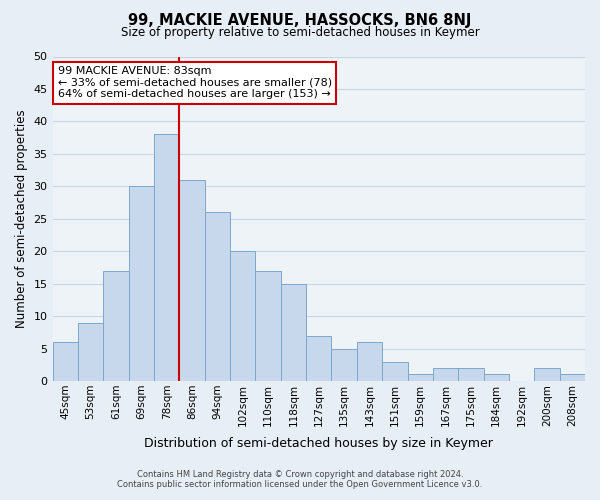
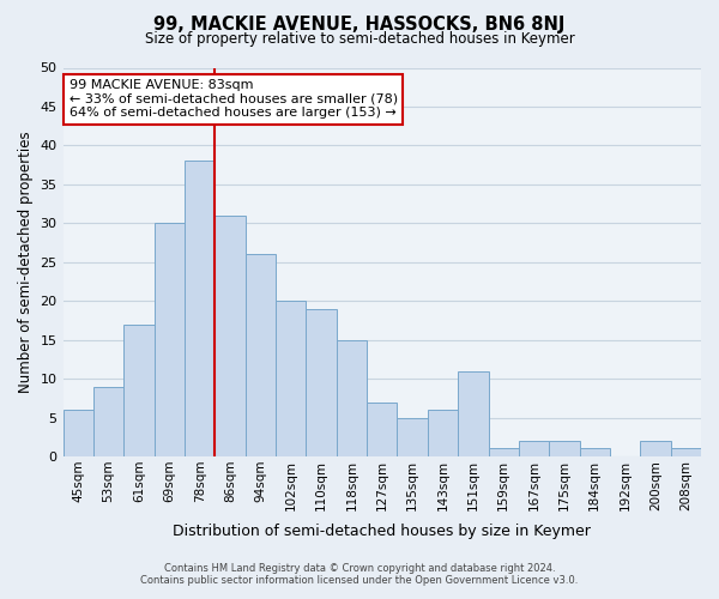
110sqm: 17 -> 19
151sqm: 3 -> 11
